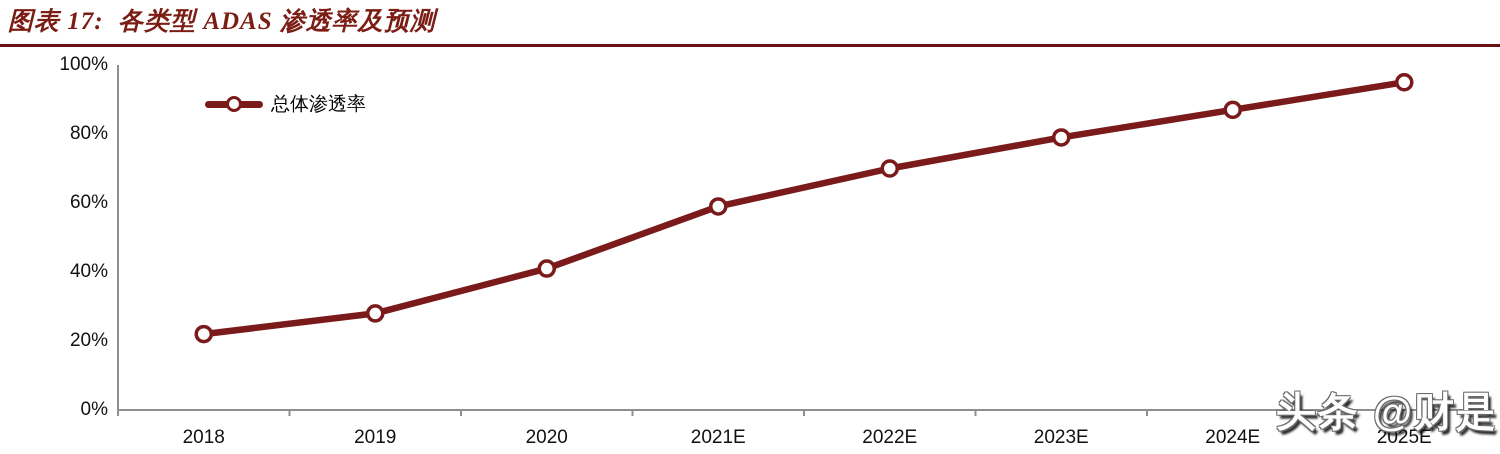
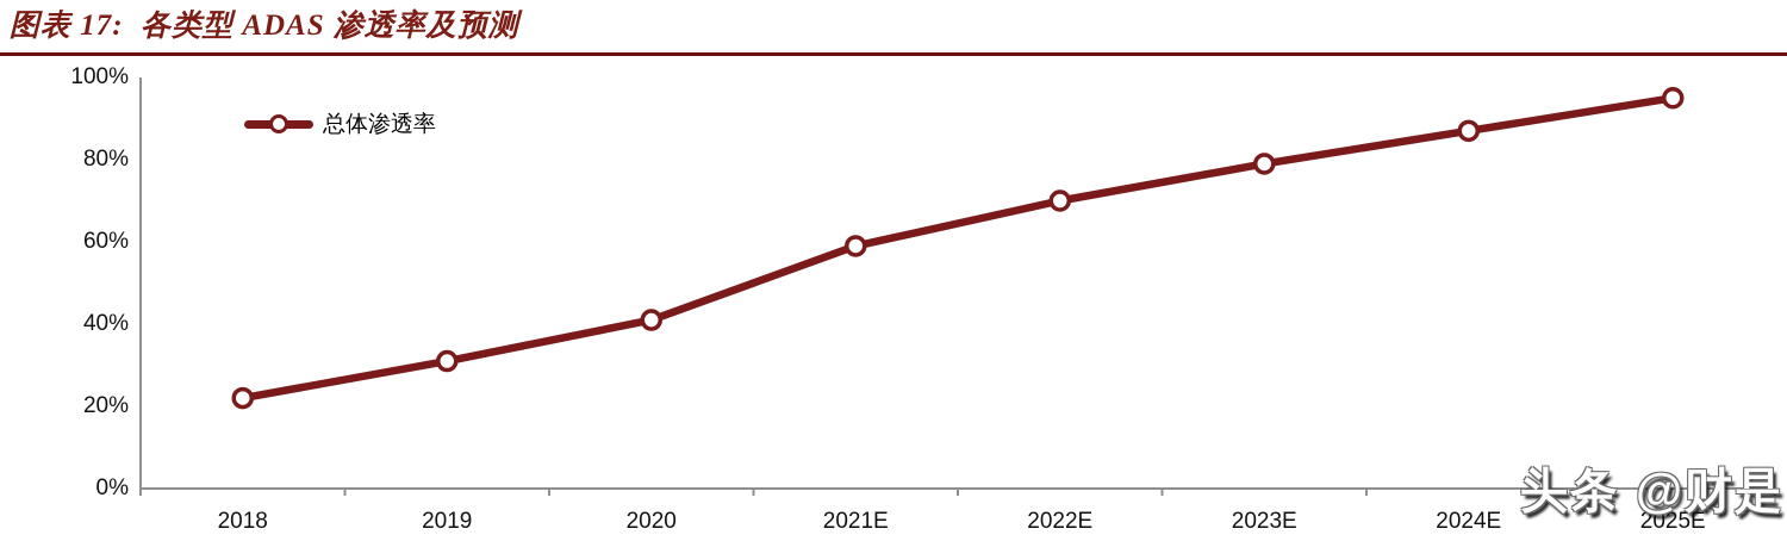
2019: 28% -> 31%
